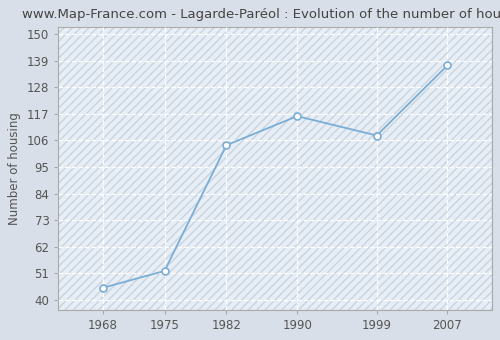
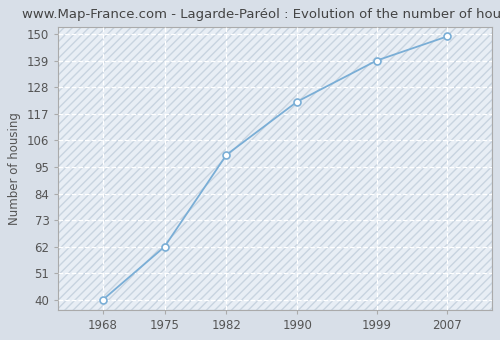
1968: 45 -> 40
1975: 52 -> 62
1982: 104 -> 100
1990: 116 -> 122
1999: 108 -> 139
2007: 137 -> 149
